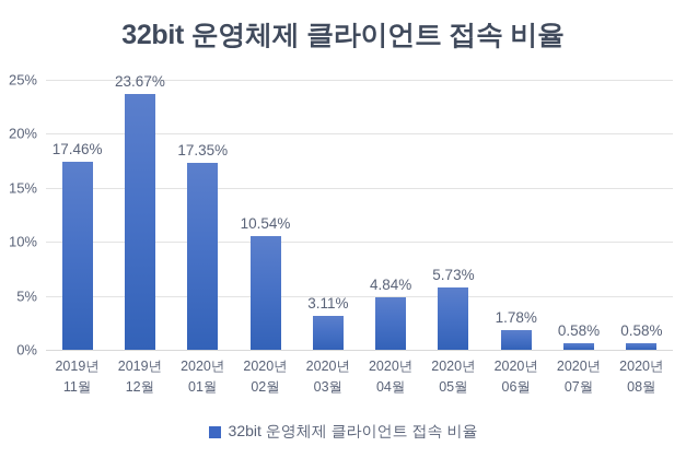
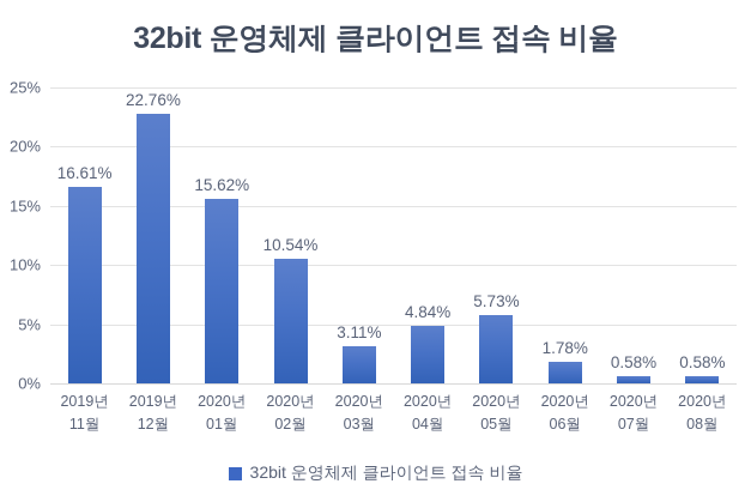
2019년 11월: 17.46% -> 16.61%
2019년 12월: 23.67% -> 22.76%
2020년 01월: 17.35% -> 15.62%
